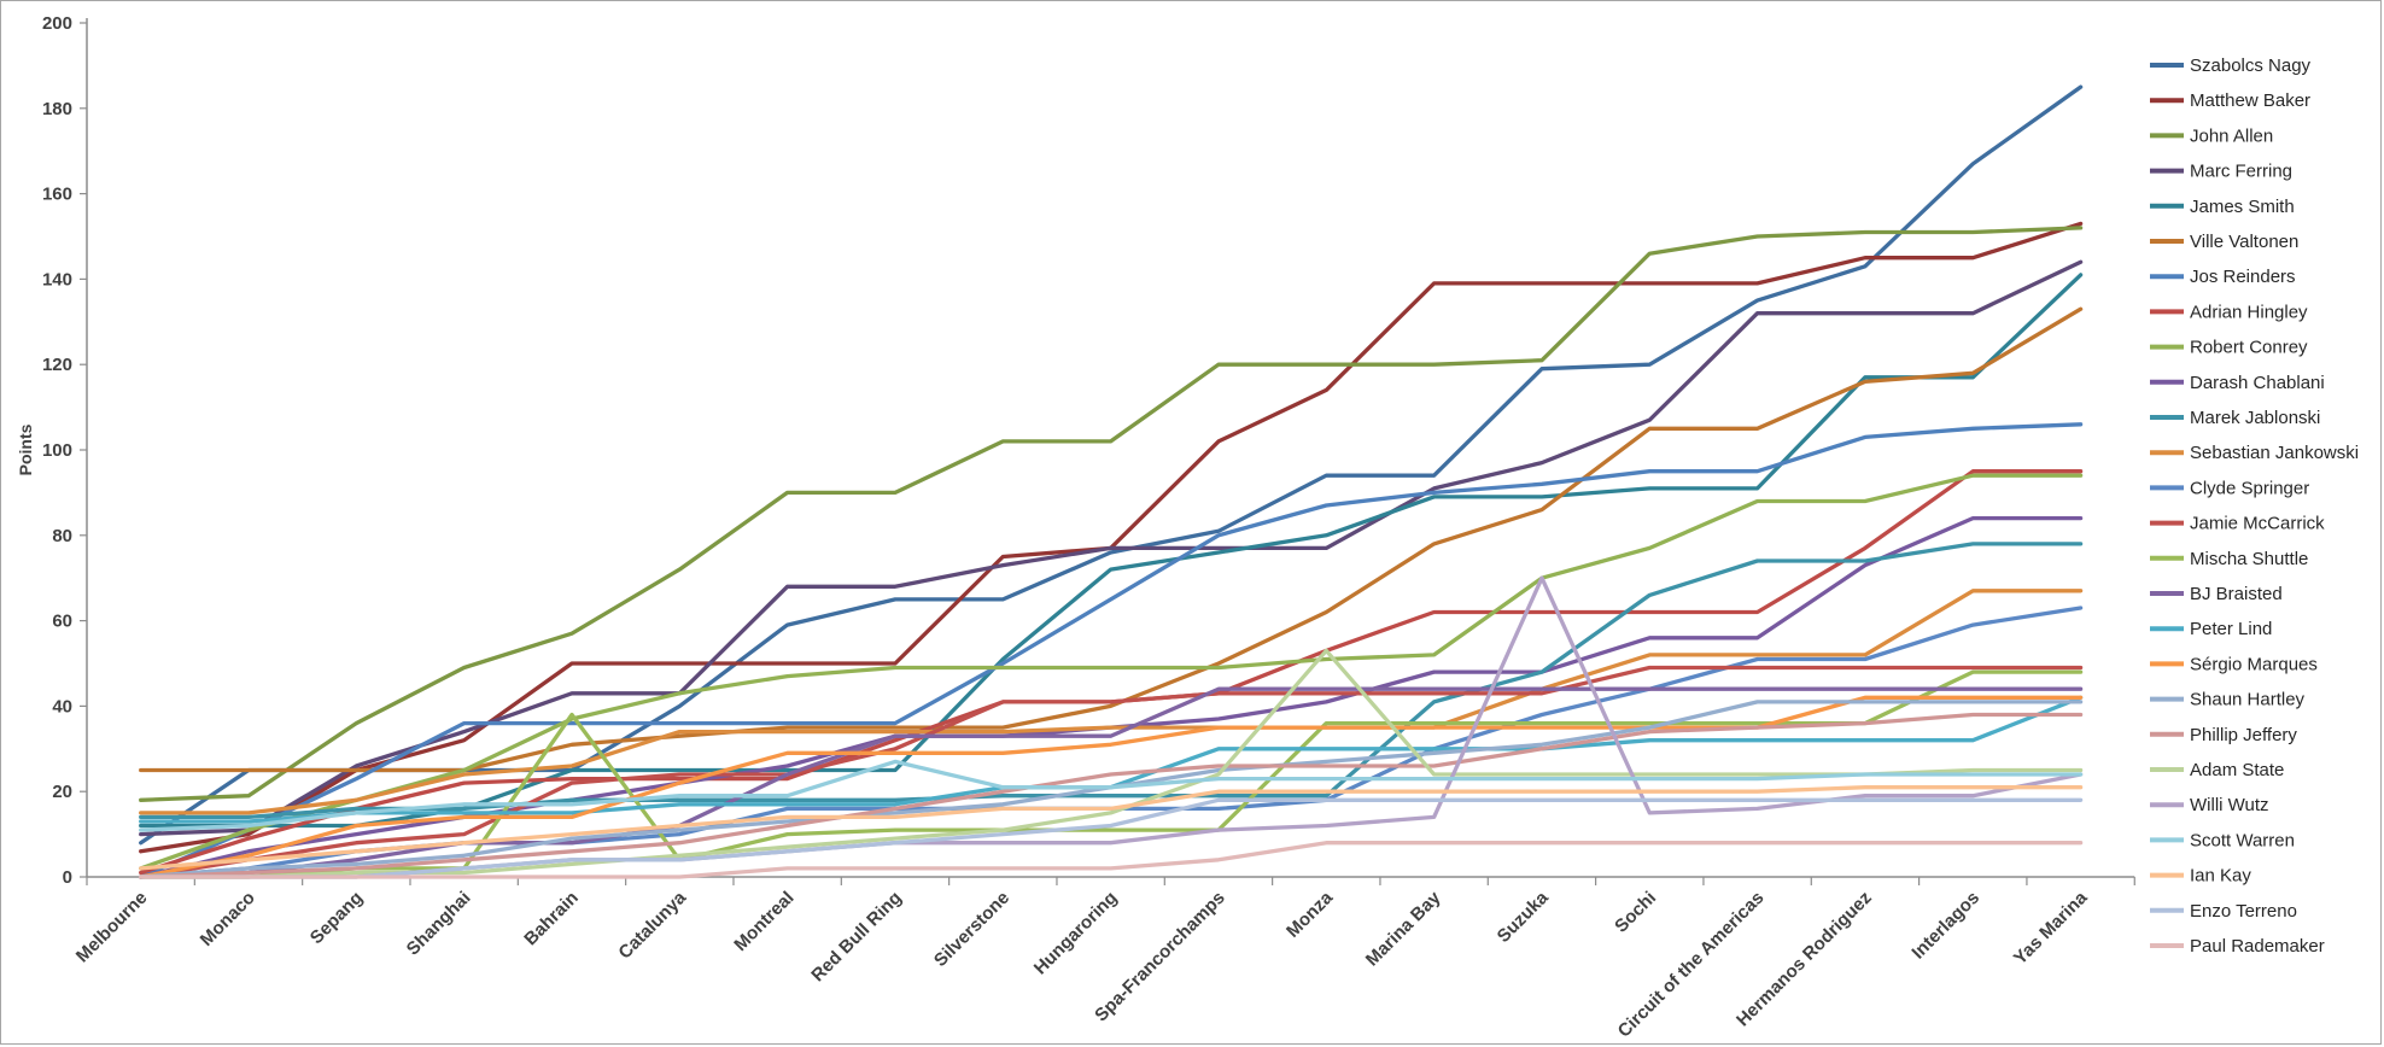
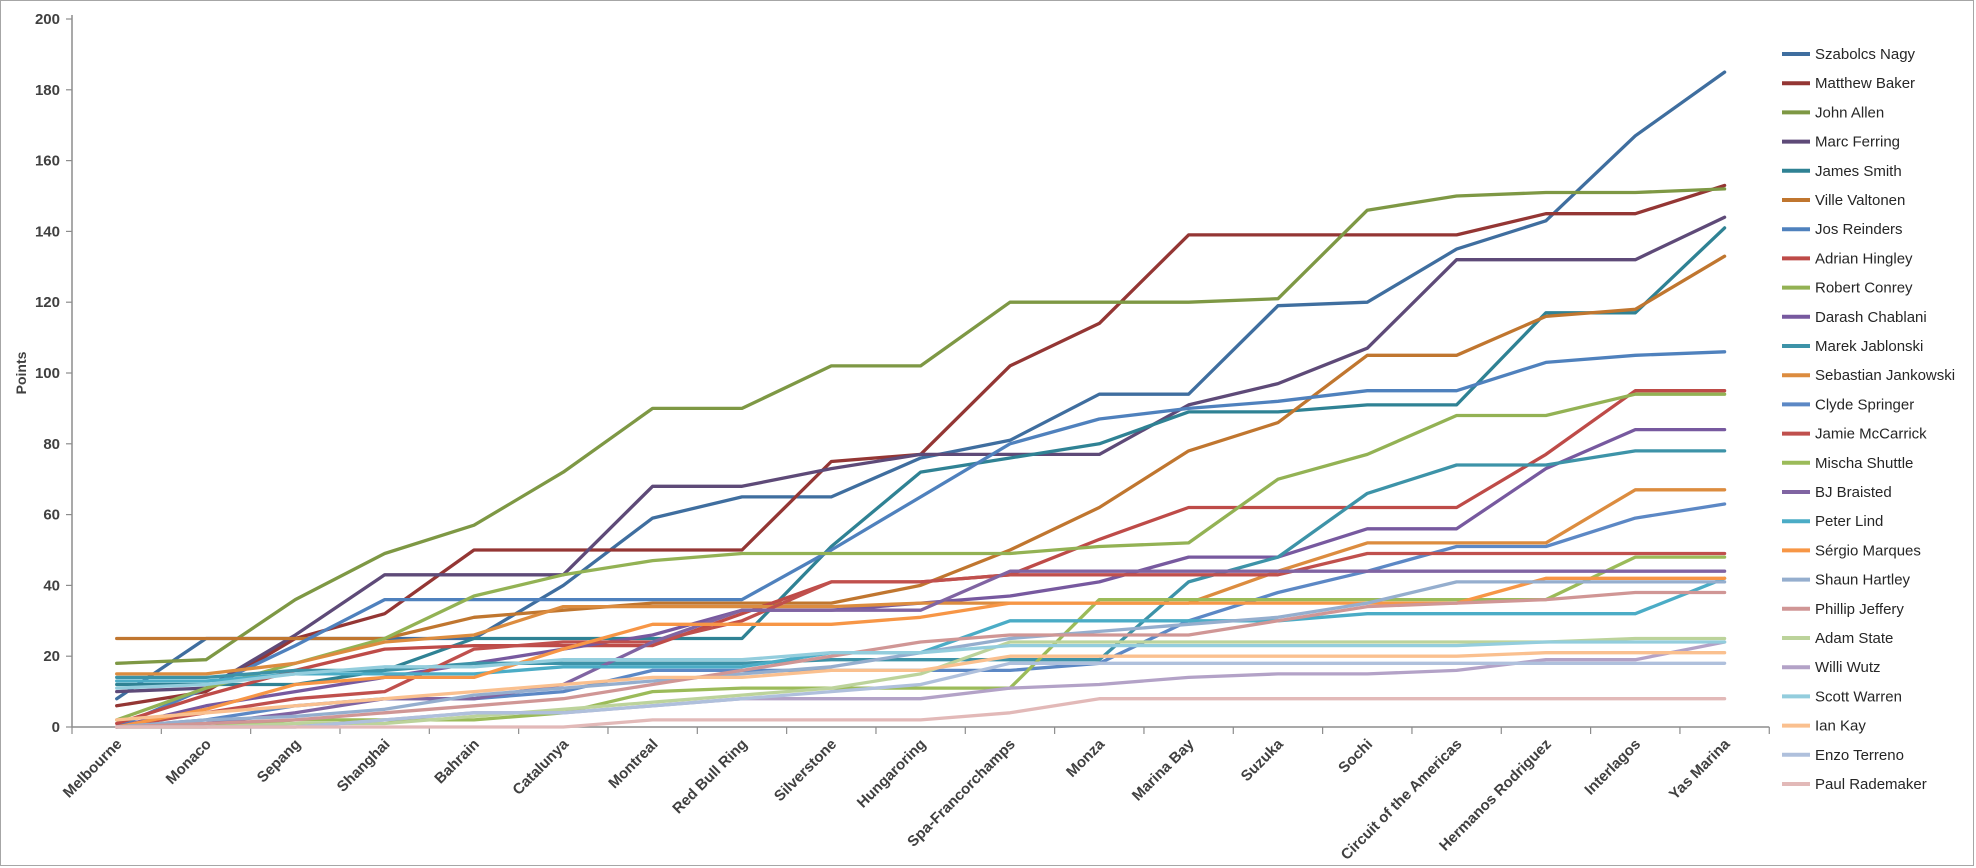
Marc Ferring/Shanghai: 34 -> 43
Mischa Shuttle/Bahrain: 38 -> 2
Scott Warren/Red Bull Ring: 27 -> 19
Adam State/Monza: 53 -> 24
Willi Wutz/Suzuka: 70 -> 15
